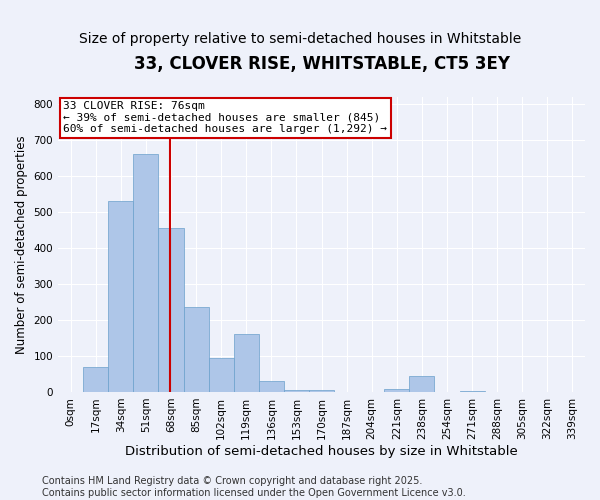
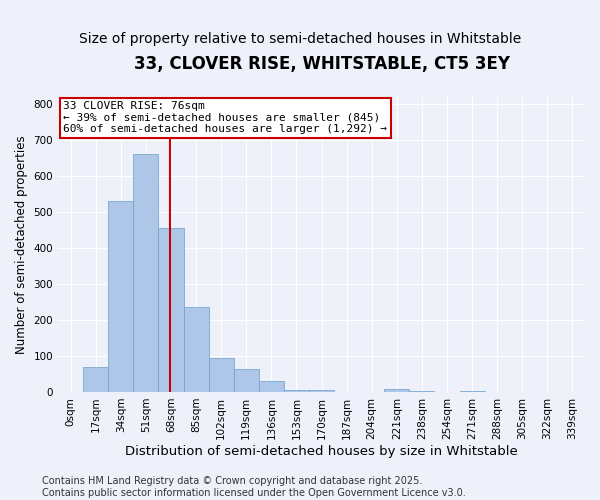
119sqm: 160 -> 65
238sqm: 45 -> 3
